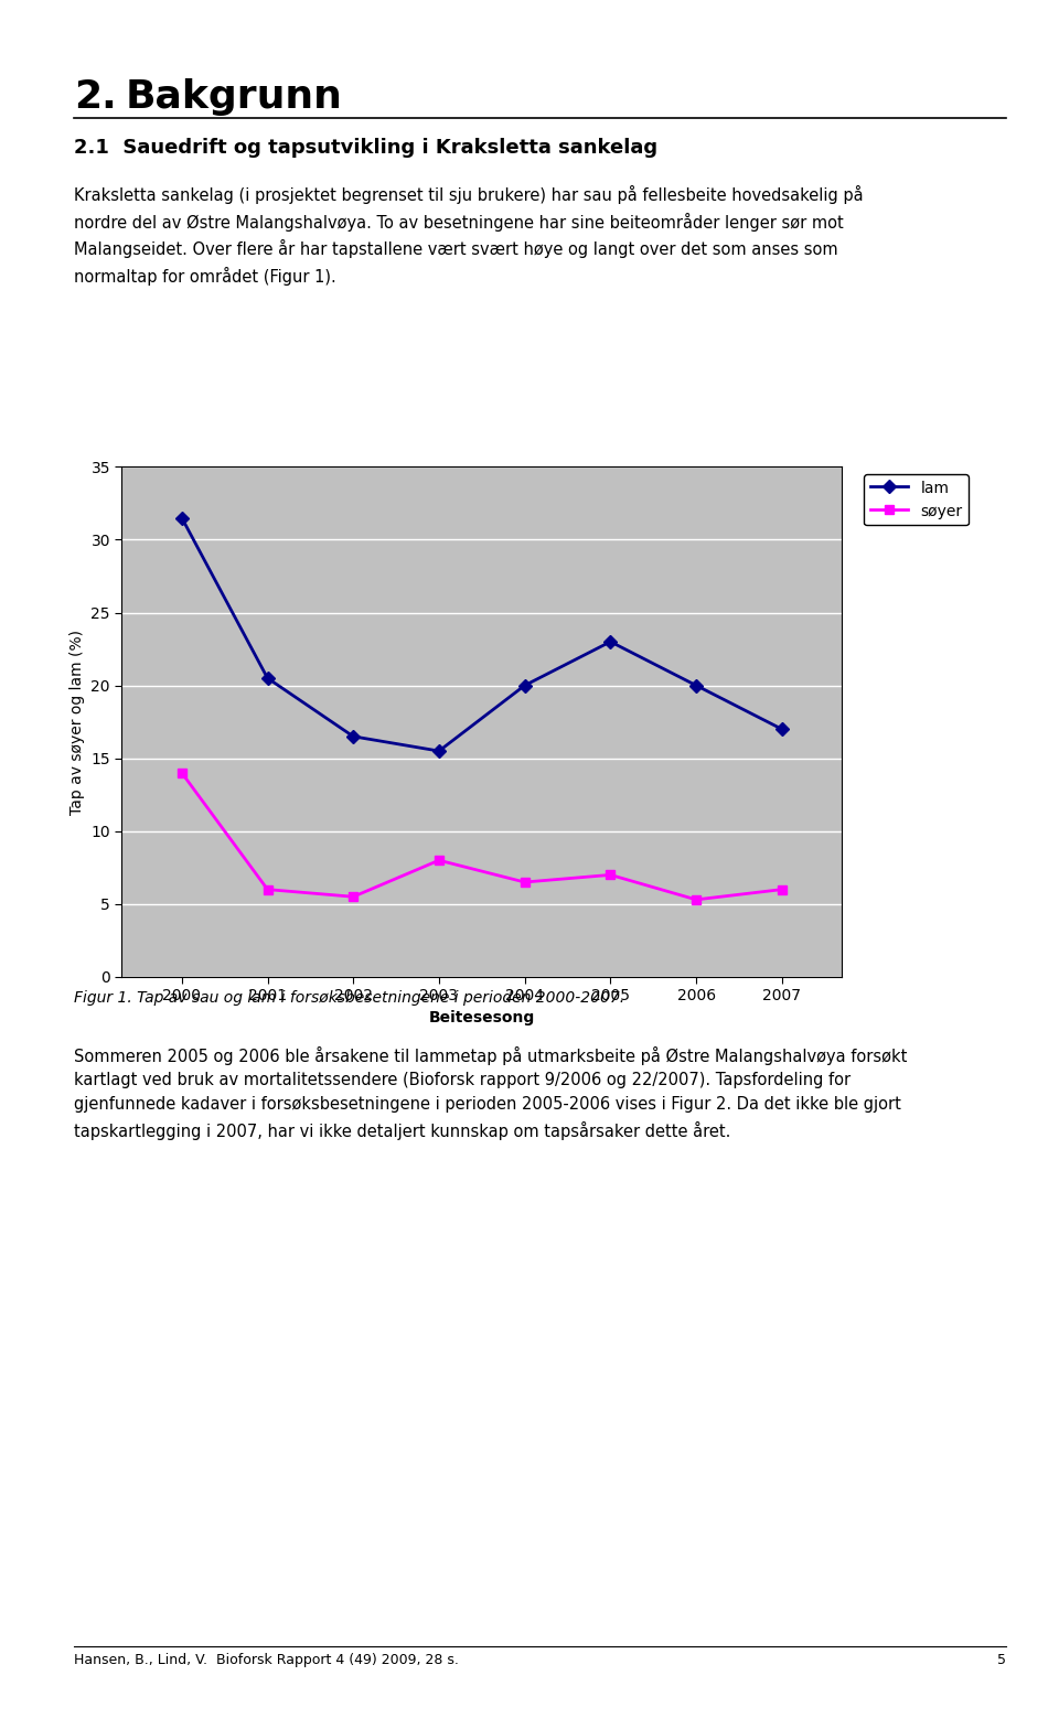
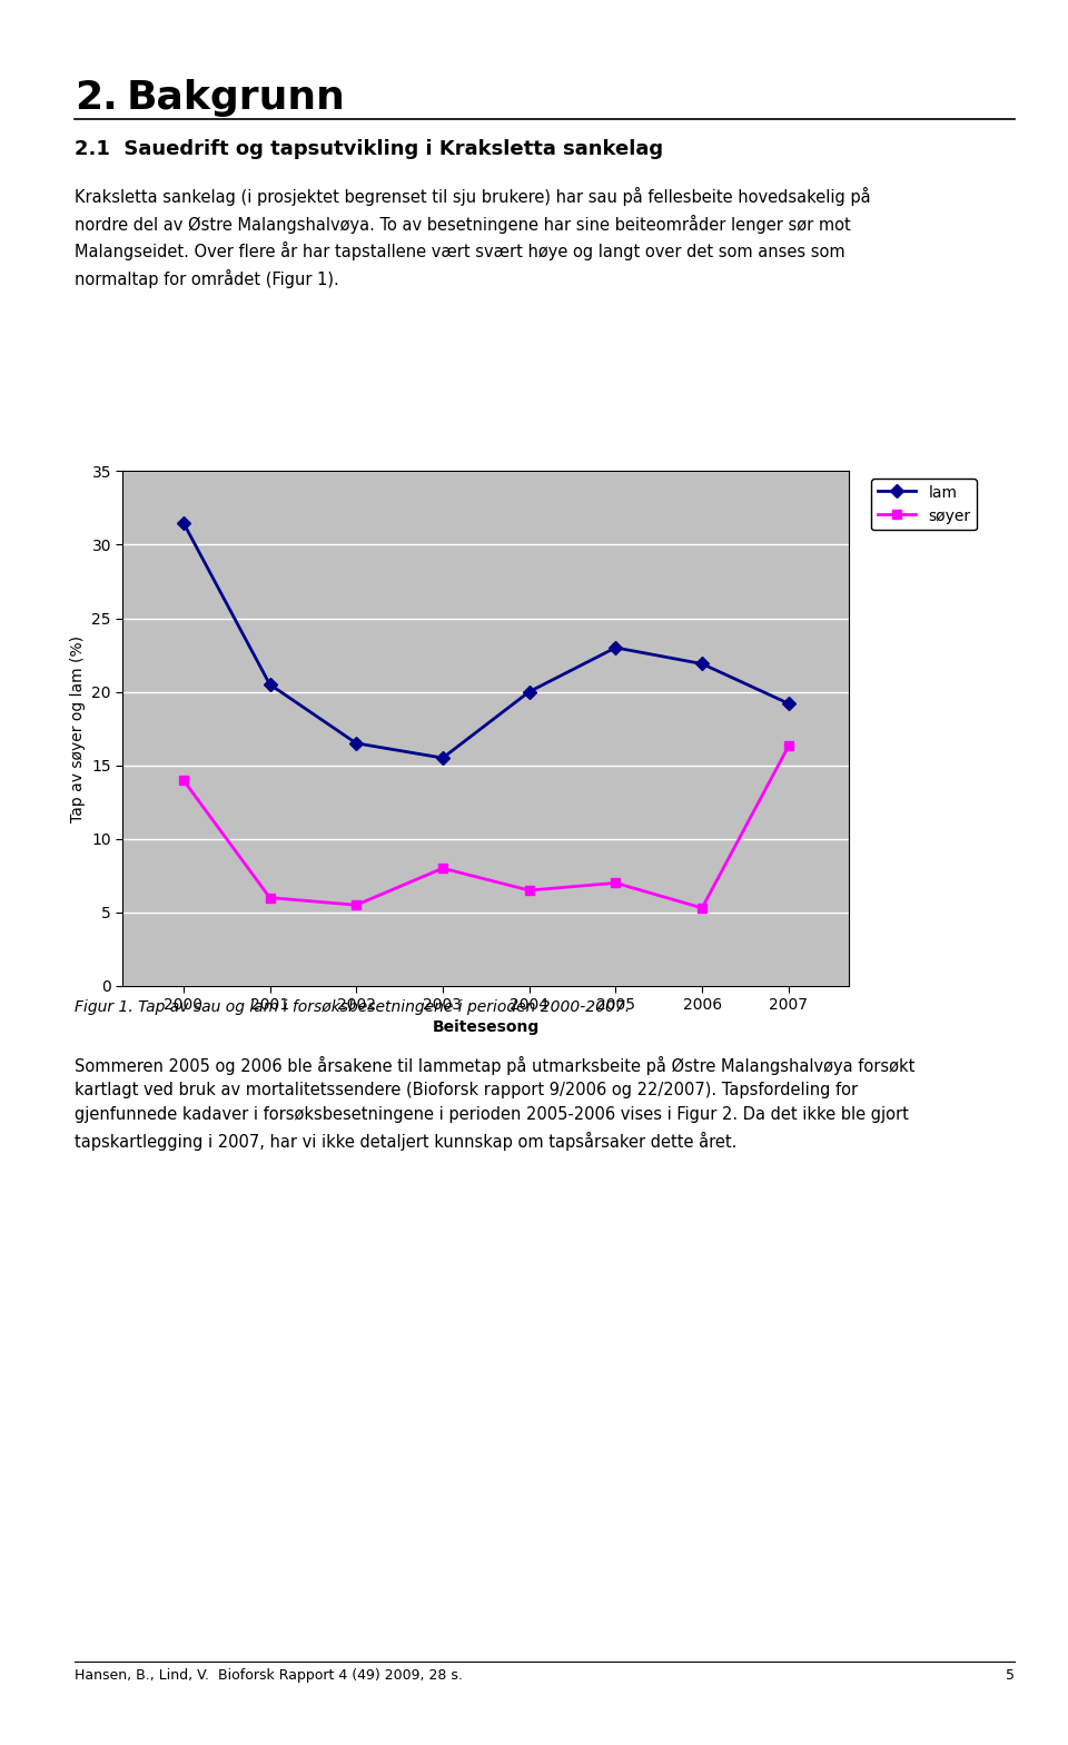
lam/2006: 20.0 -> 21.9
lam/2007: 17.0 -> 19.2
søyer/2007: 6.0 -> 16.3
